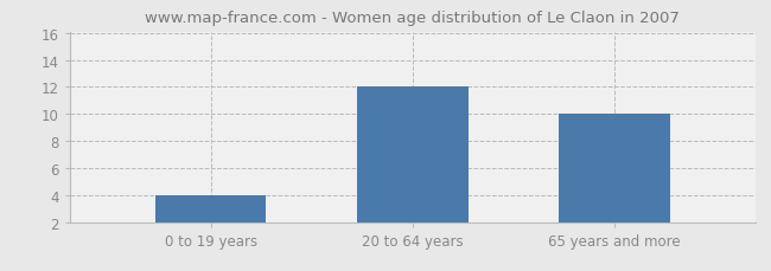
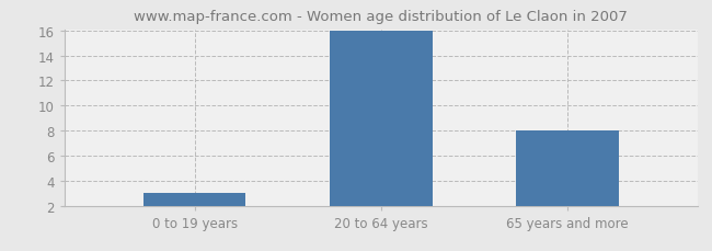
0 to 19 years: 4 -> 3
20 to 64 years: 12 -> 16
65 years and more: 10 -> 8
